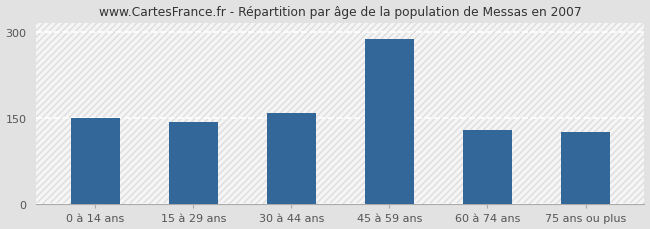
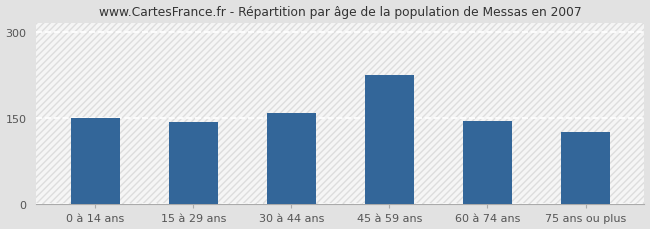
45 à 59 ans: 287 -> 224
60 à 74 ans: 130 -> 144
